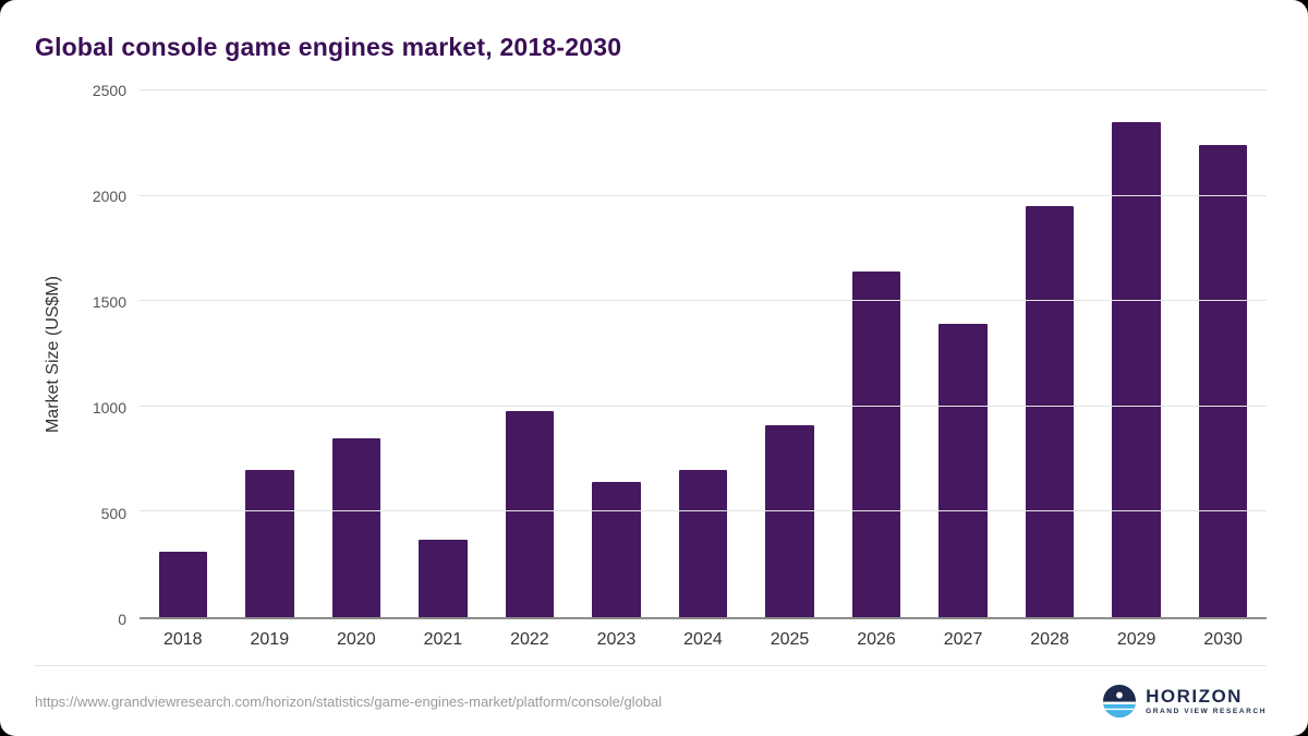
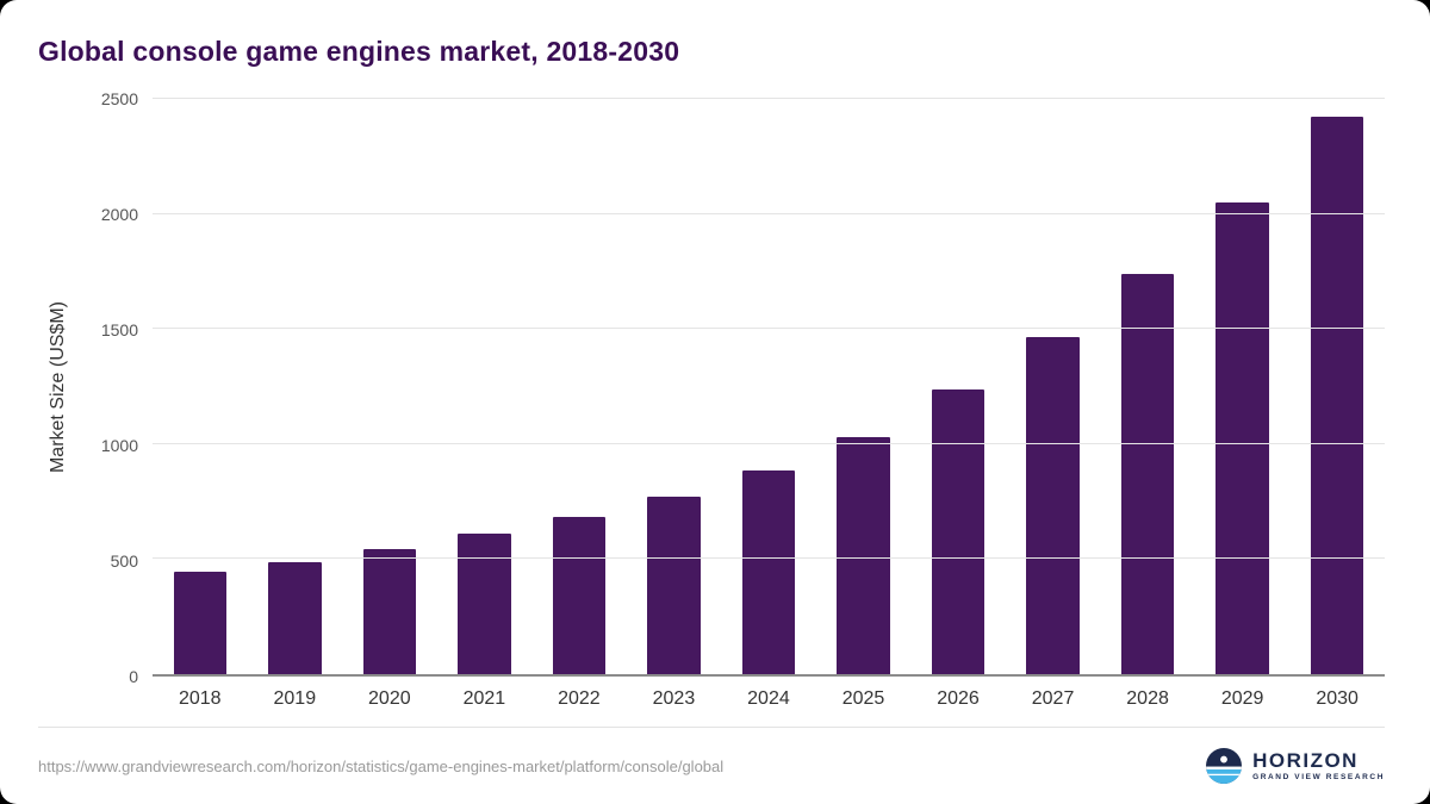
2018: 310 -> 440
2019: 700 -> 490
2020: 850 -> 540
2021: 370 -> 610
2022: 980 -> 680
2023: 640 -> 770
2024: 700 -> 880
2025: 910 -> 1030
2026: 1640 -> 1240
2027: 1390 -> 1460
2028: 1950 -> 1740
2029: 2350 -> 2050
2030: 2240 -> 2420
